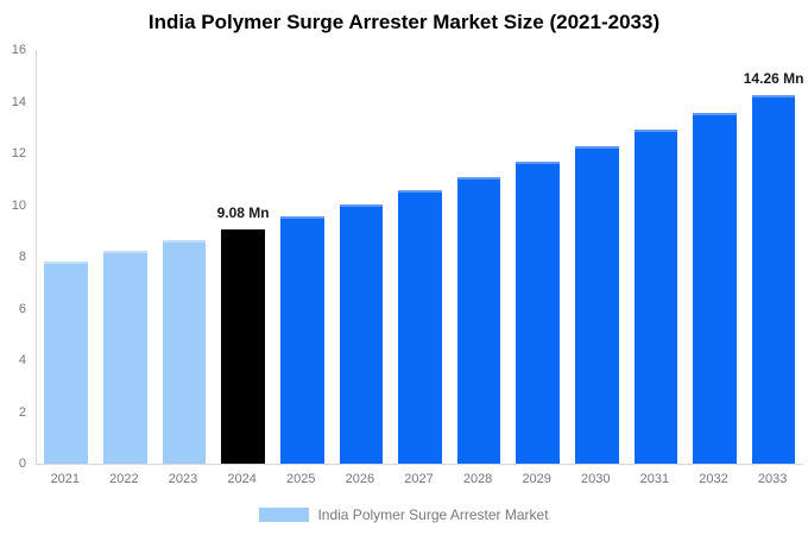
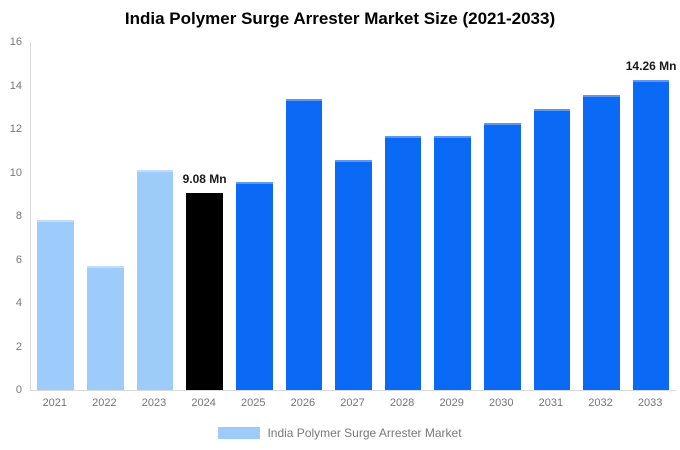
2022: 8.2 -> 5.7
2023: 8.6 -> 10.1
2026: 10.0 -> 13.4
2028: 11.1 -> 11.7
